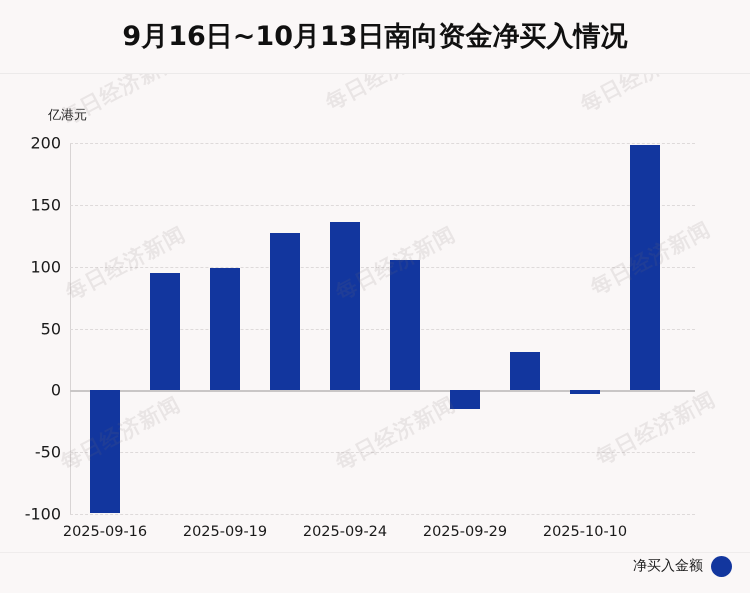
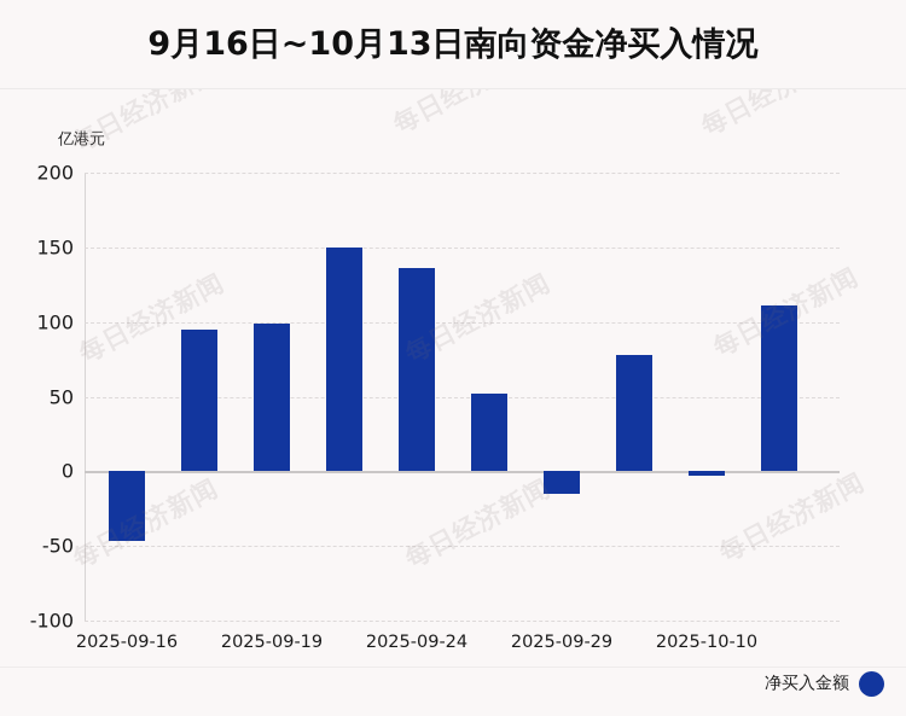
2025-09-16: -99 -> -47
2025-09-19: 127 -> 150
2025-09-24: 105 -> 52
2025-09-29: 31 -> 78
2025-10-10: 198 -> 111
